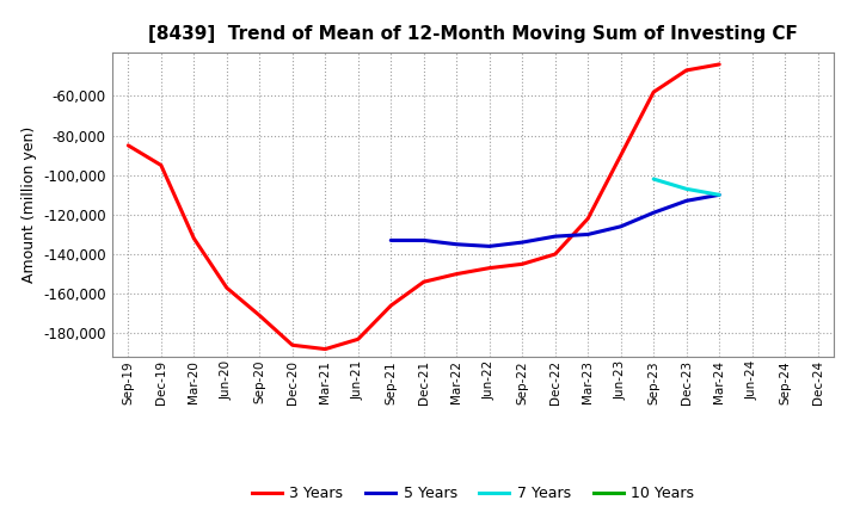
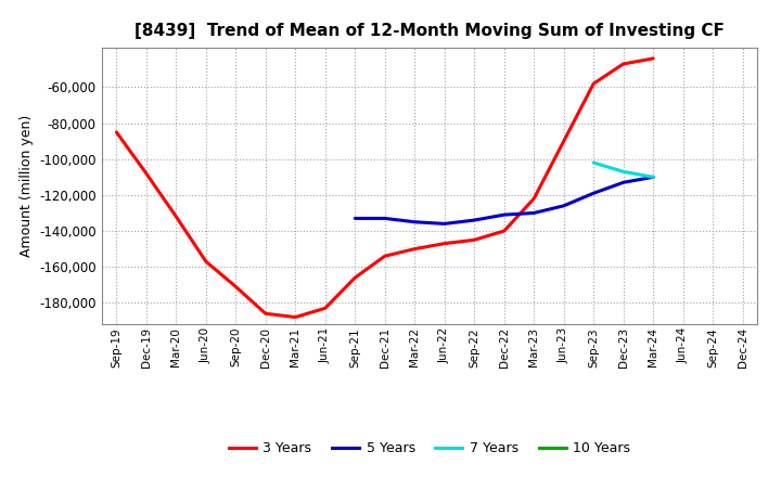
3 Years/Dec-19: -95,000 -> -108,000
